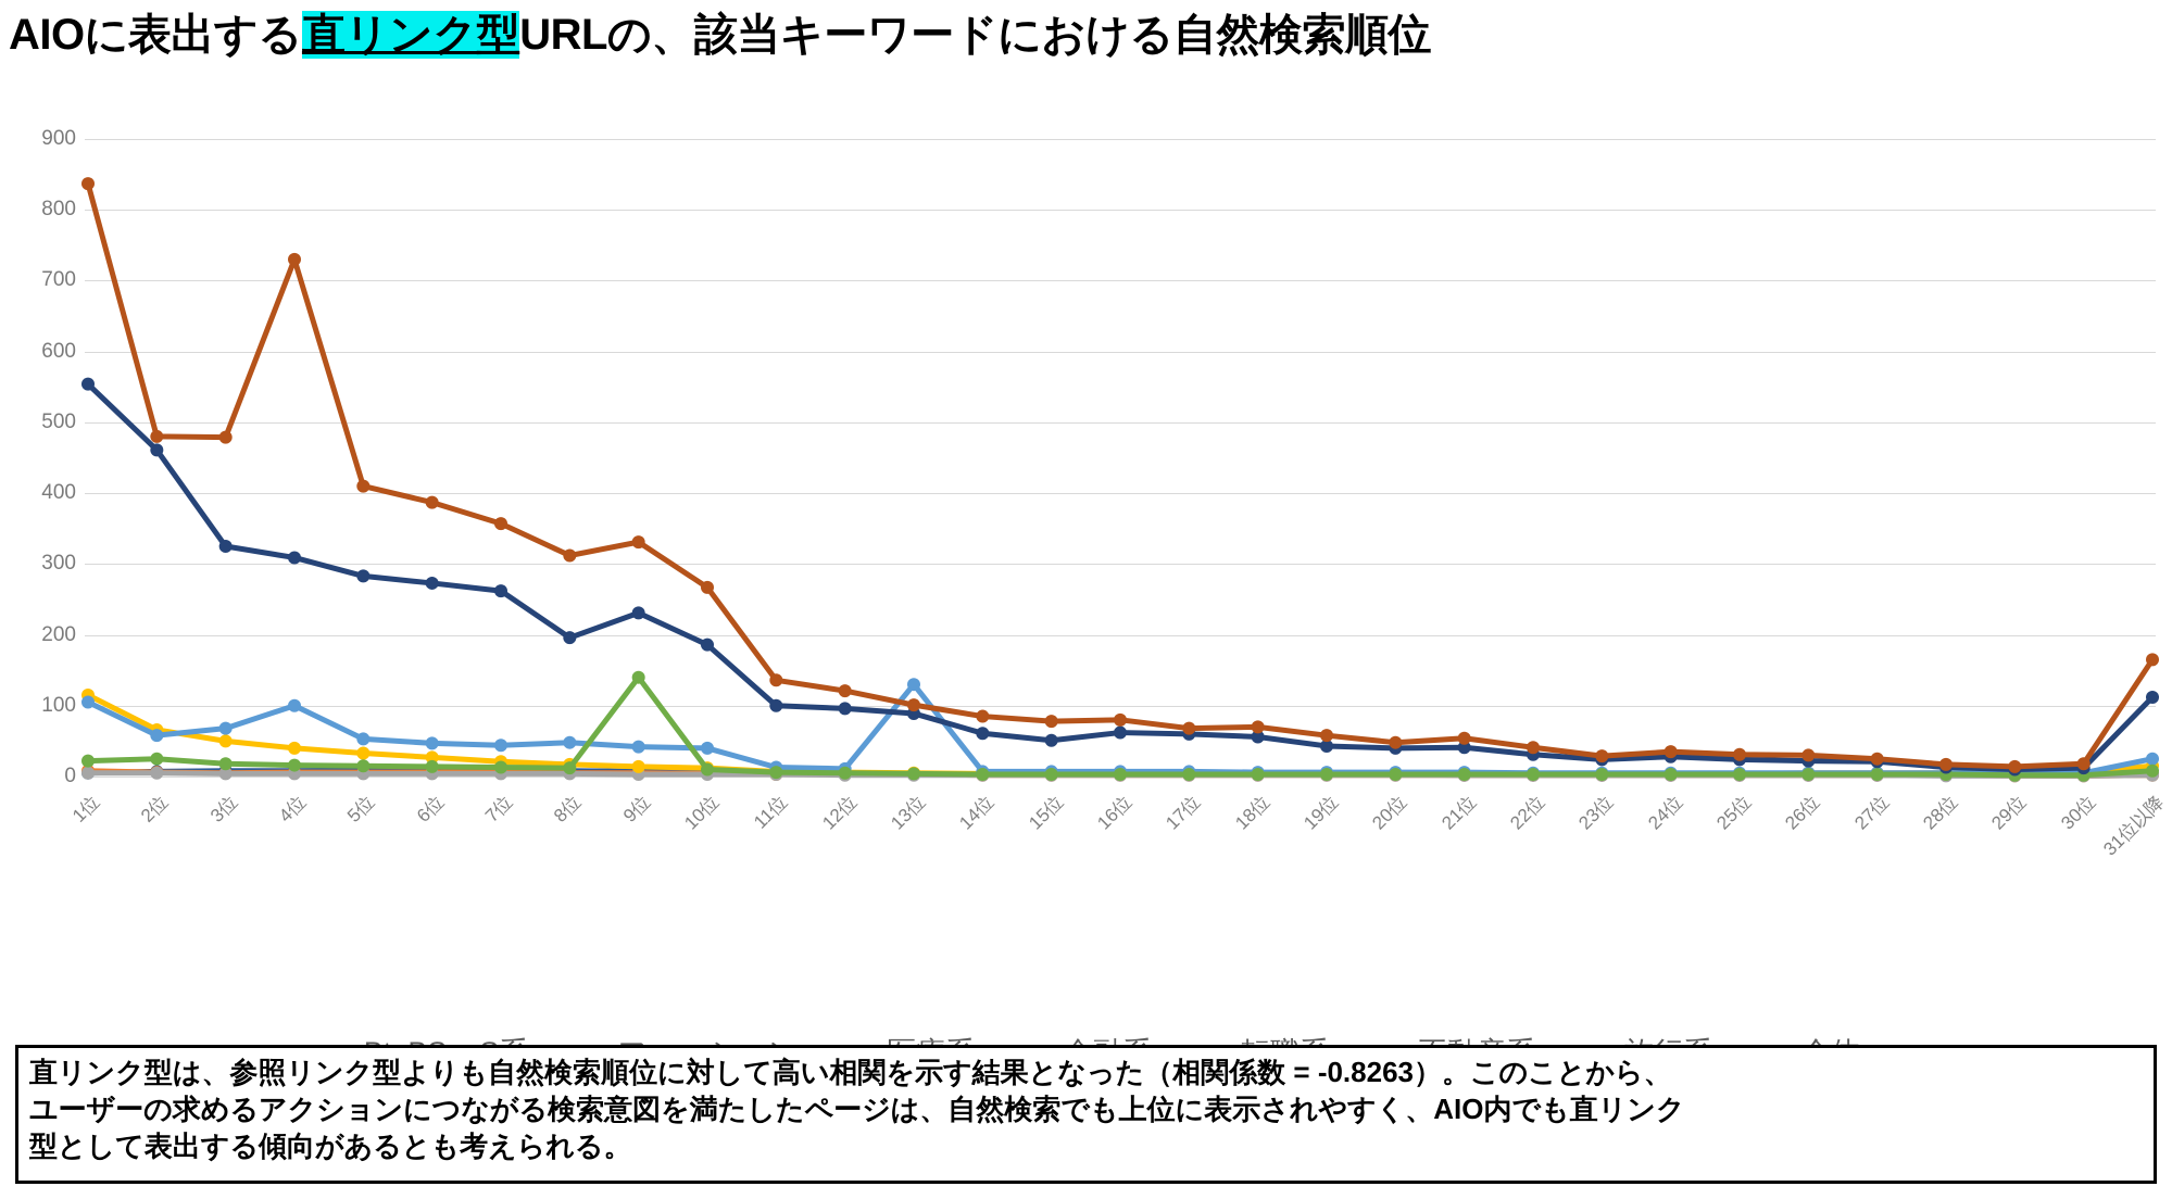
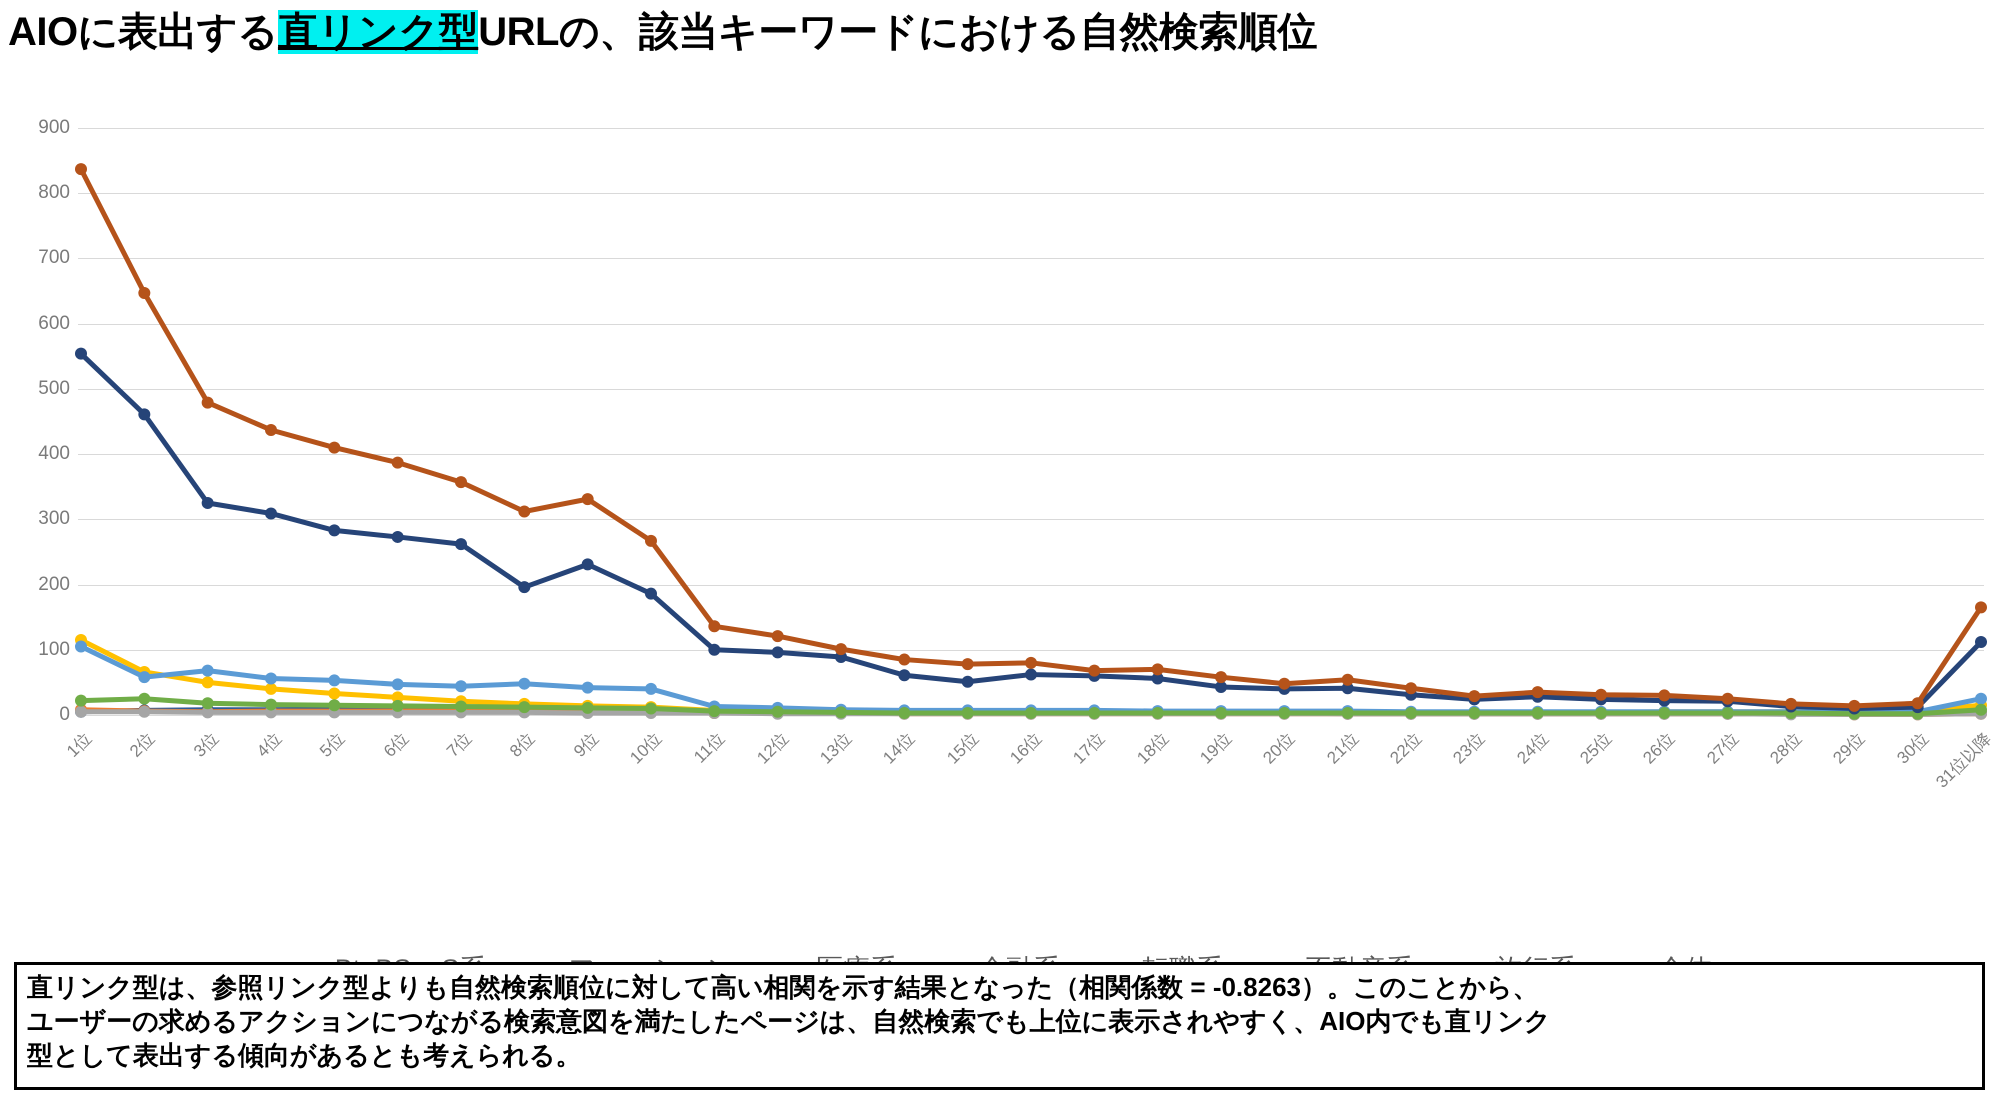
全体/2位: 480 -> 650
転職系/4位: 100 -> 60
全体/4位: 730 -> 440
不動産系/9位: 140 -> 10
転職系/13位: 130 -> 10
